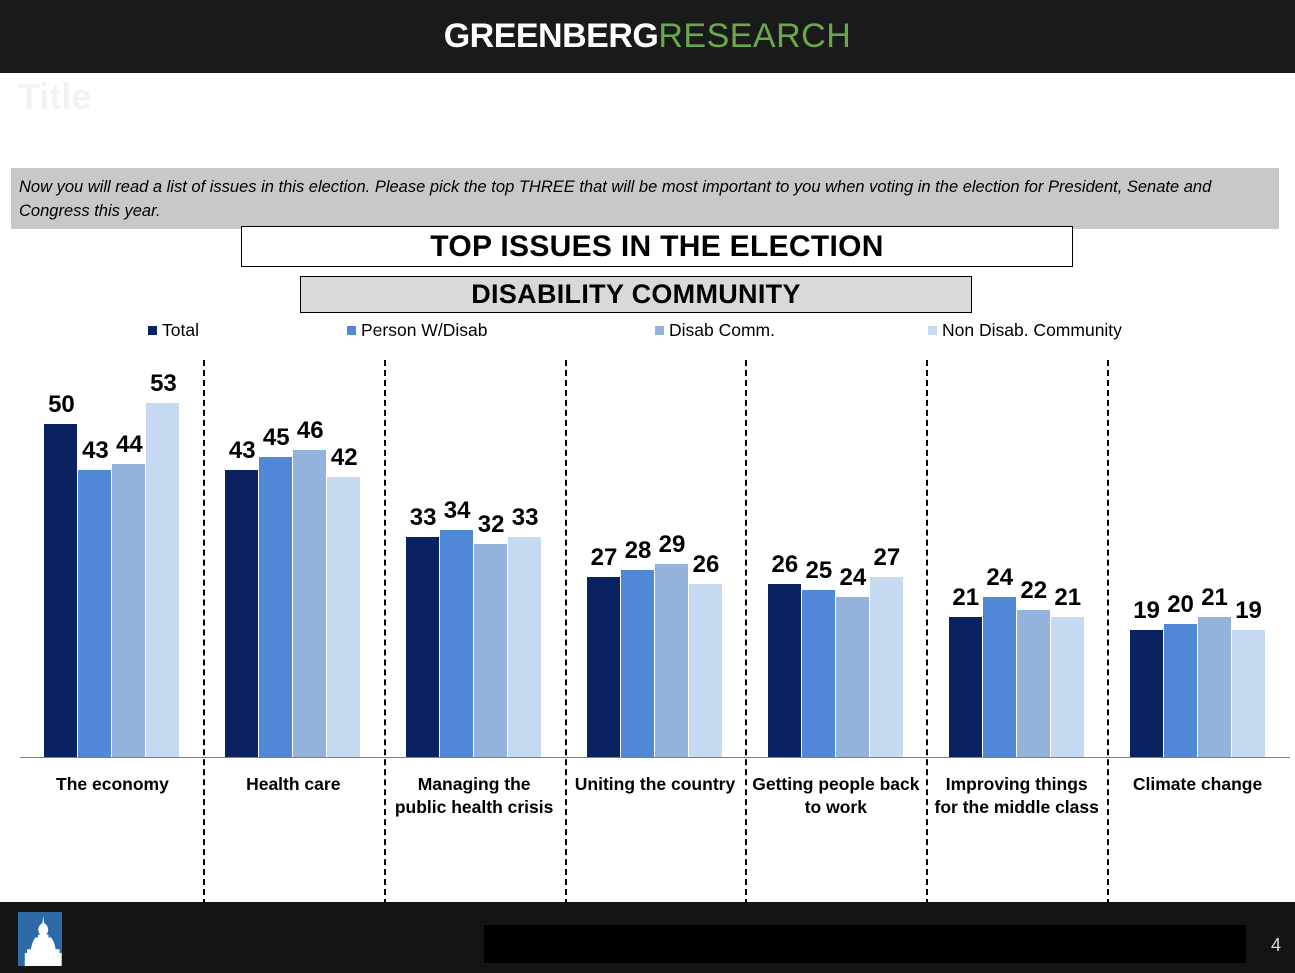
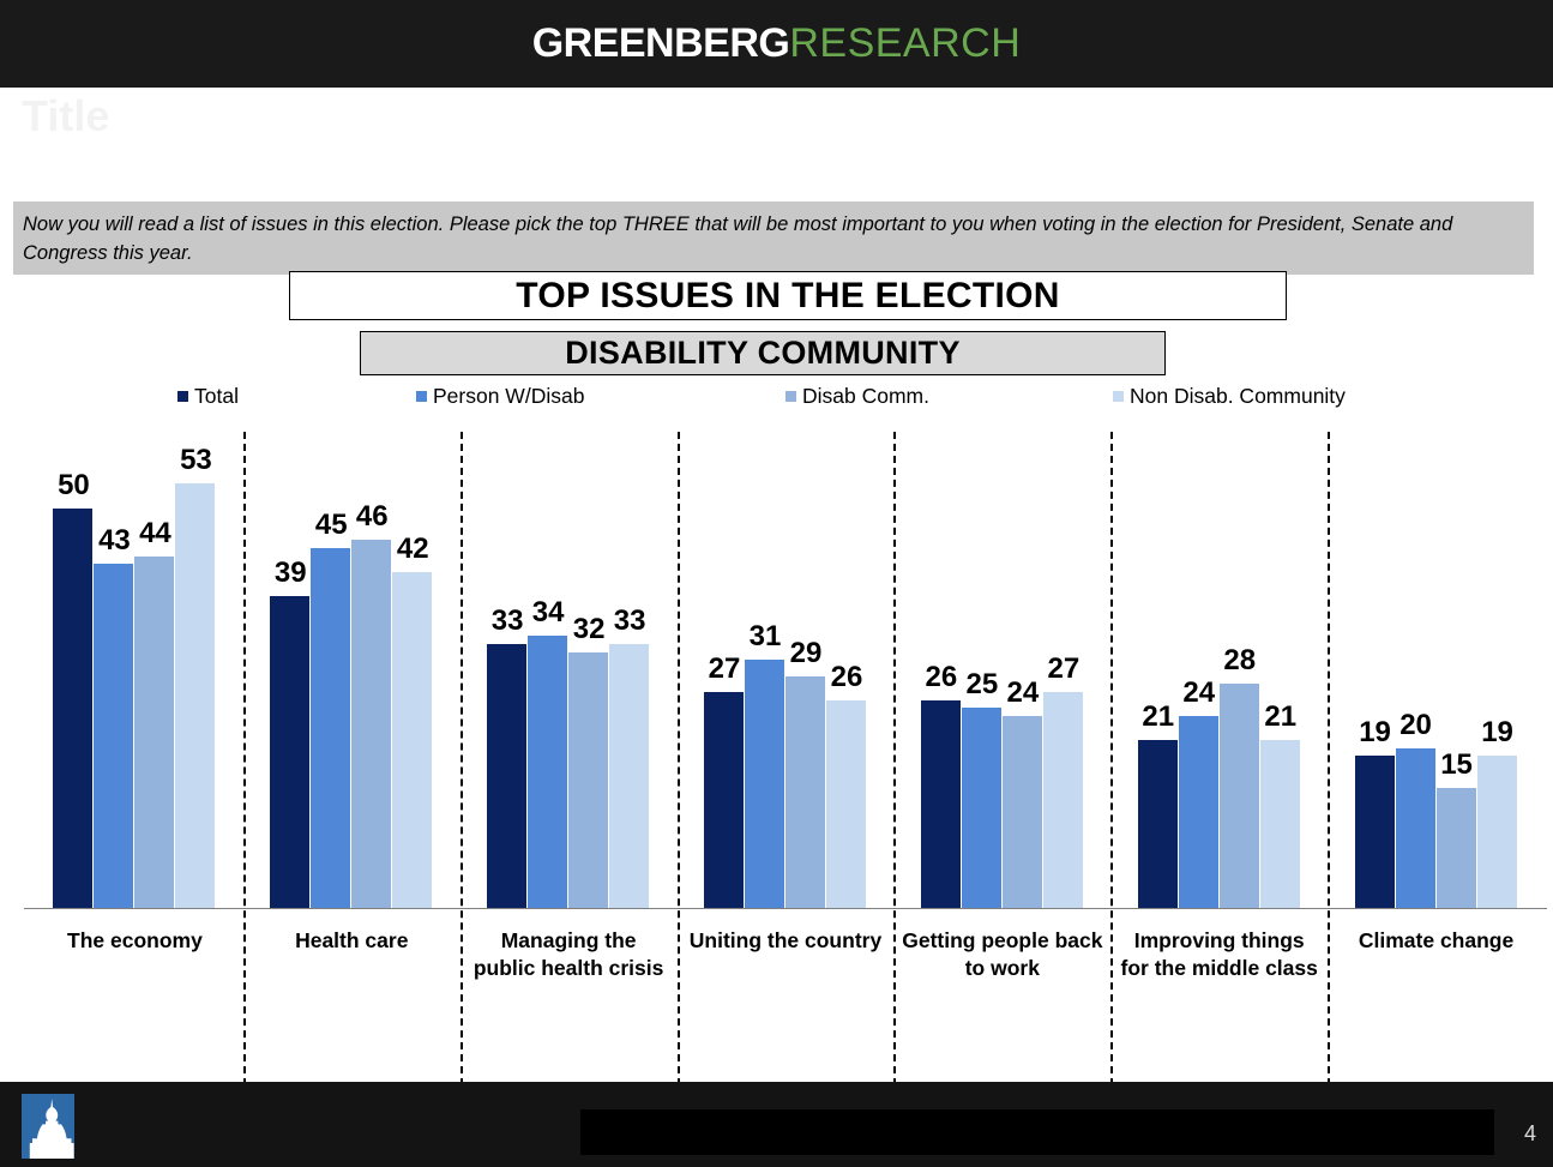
Total/Health care: 43 -> 39
Person W/Disab/Uniting the country: 28 -> 31
Disab Comm./Improving things for the middle class: 22 -> 28
Disab Comm./Climate change: 21 -> 15
